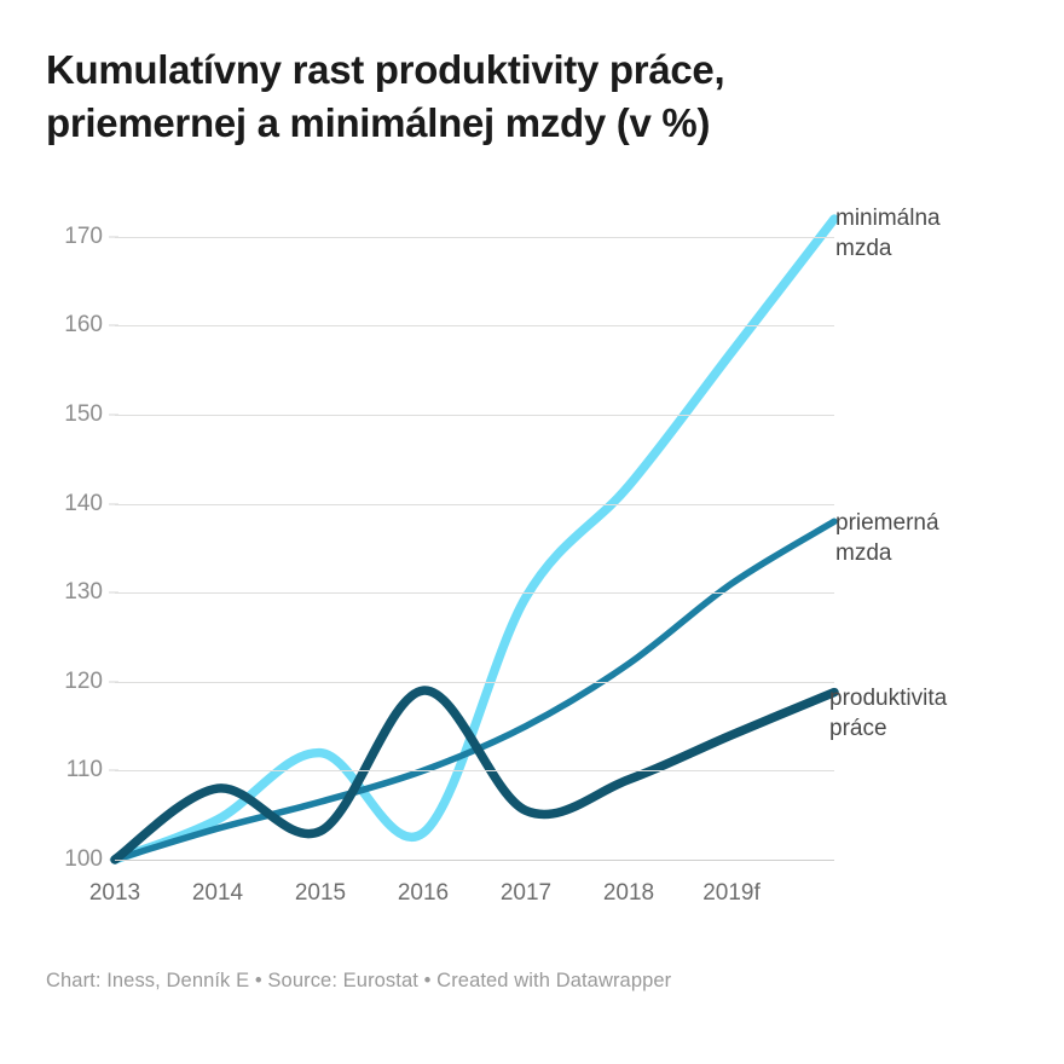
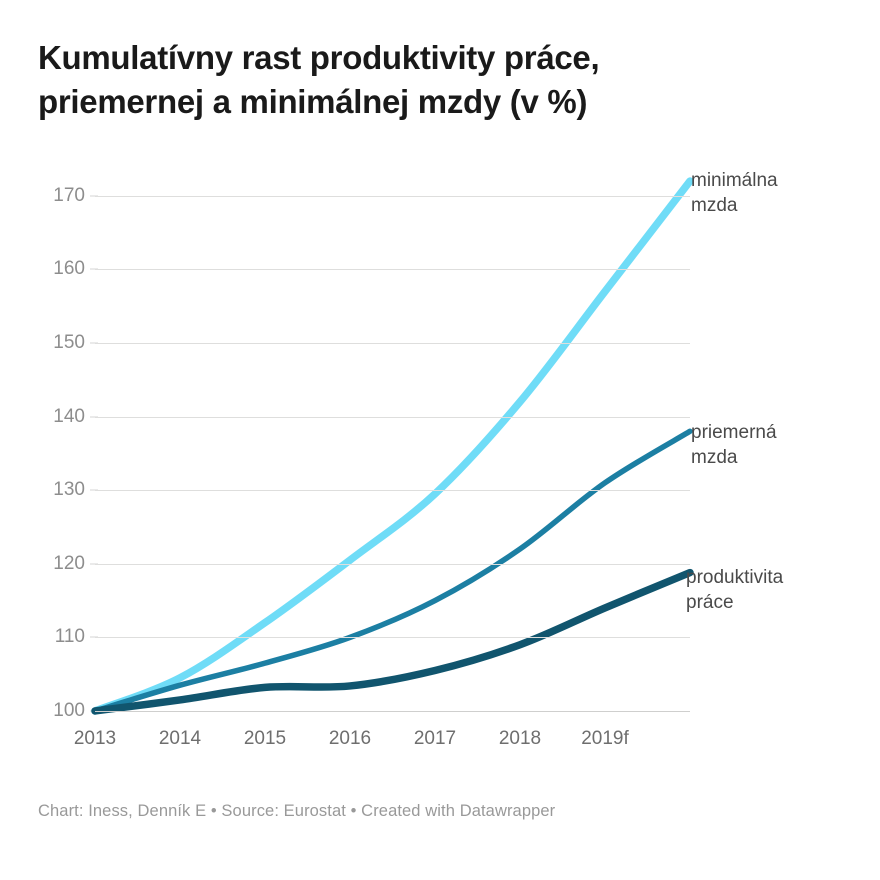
produktivita práce/2014: 108 -> 102
minimálna mzda/2016: 103 -> 120
produktivita práce/2016: 119 -> 103
